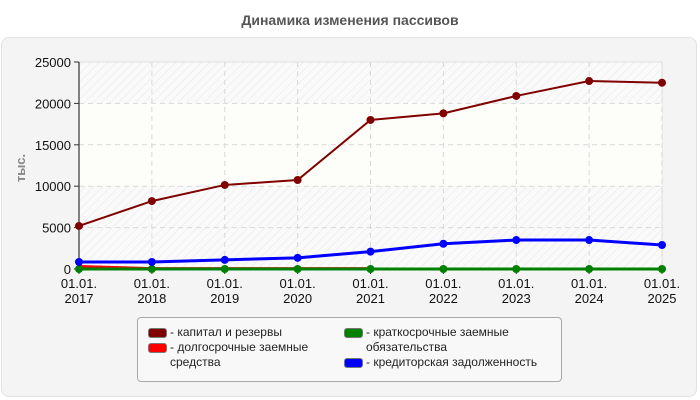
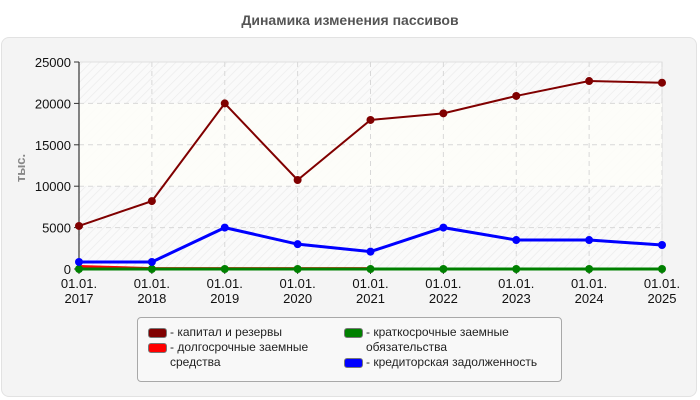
капитал и резервы/01.01.2019: 10000 -> 20000
кредиторская задолженность/01.01.2019: 1000 -> 5000
кредиторская задолженность/01.01.2020: 1000 -> 3000
кредиторская задолженность/01.01.2022: 3000 -> 5000
